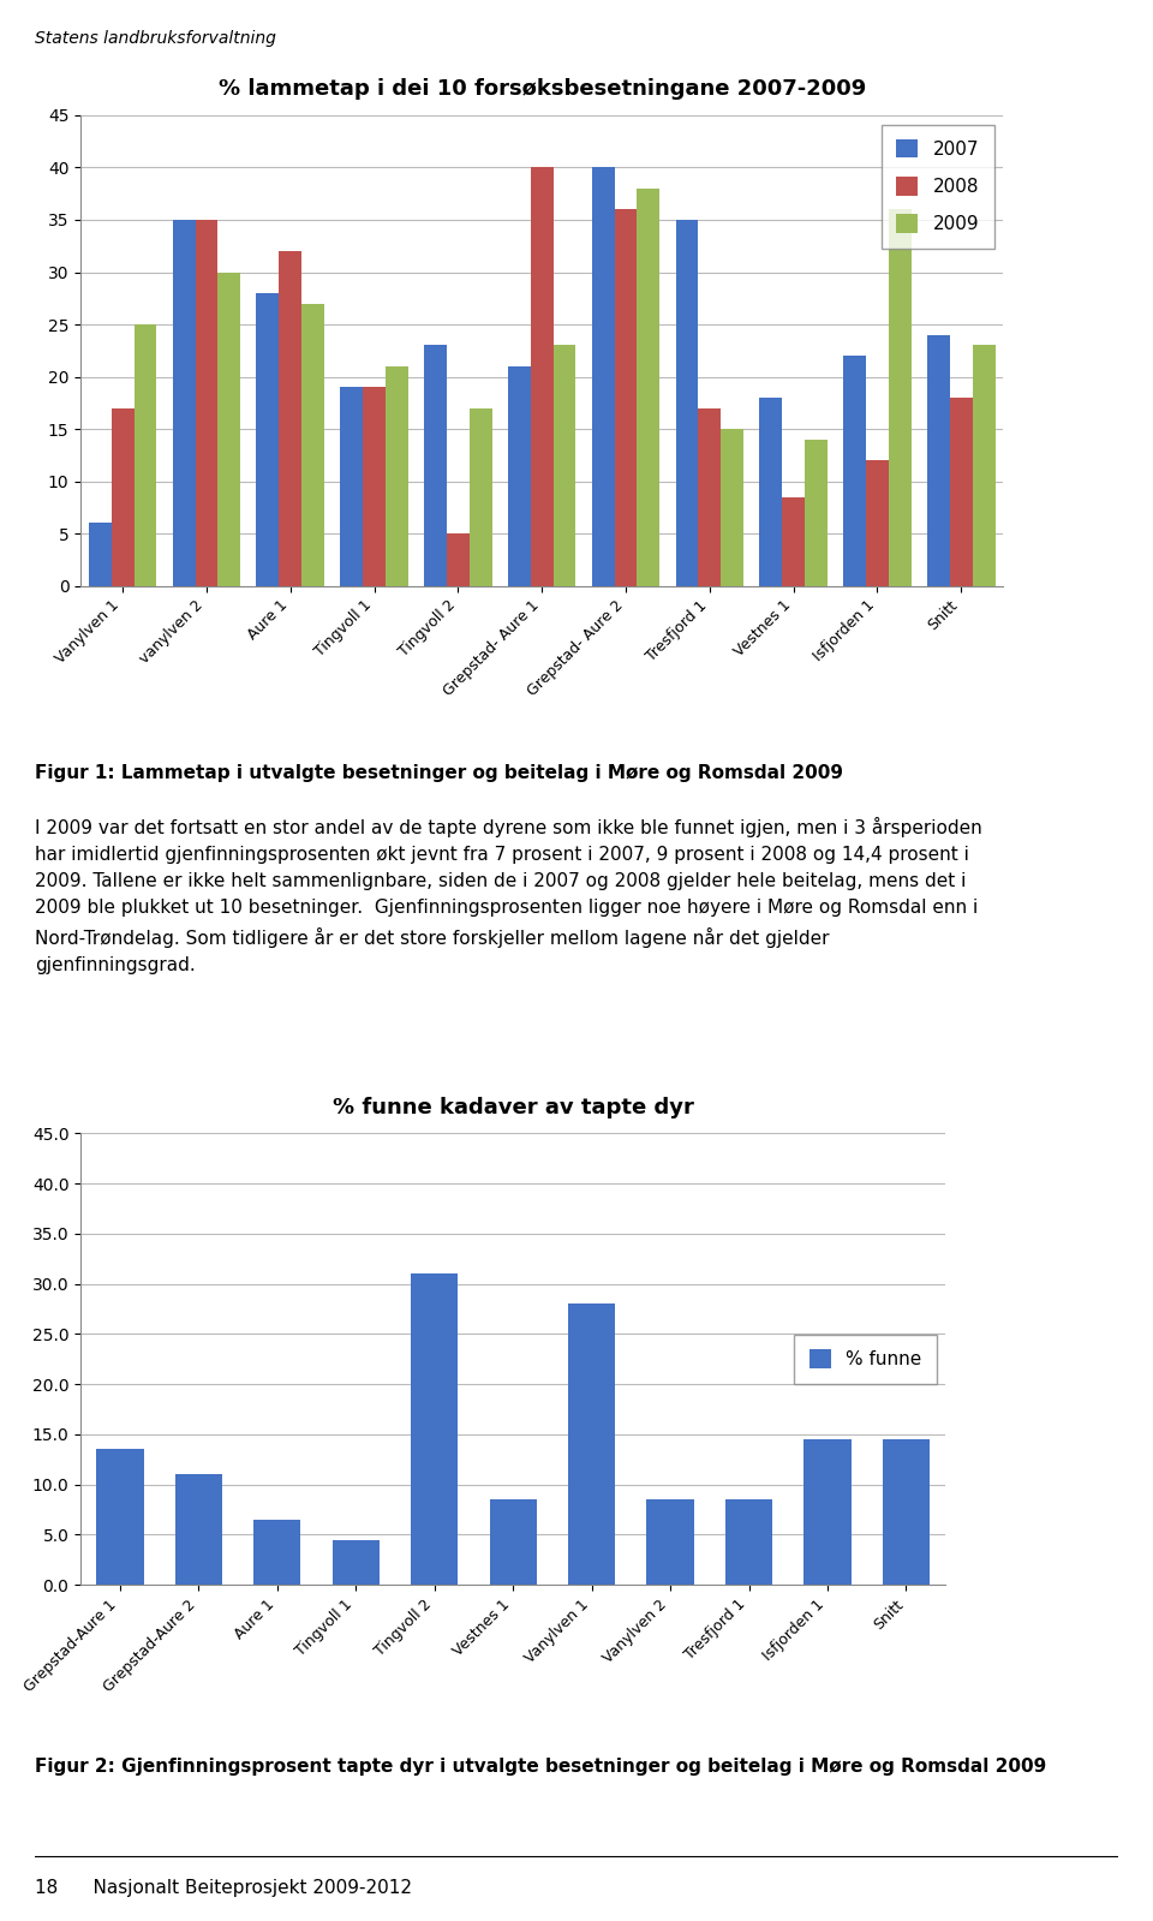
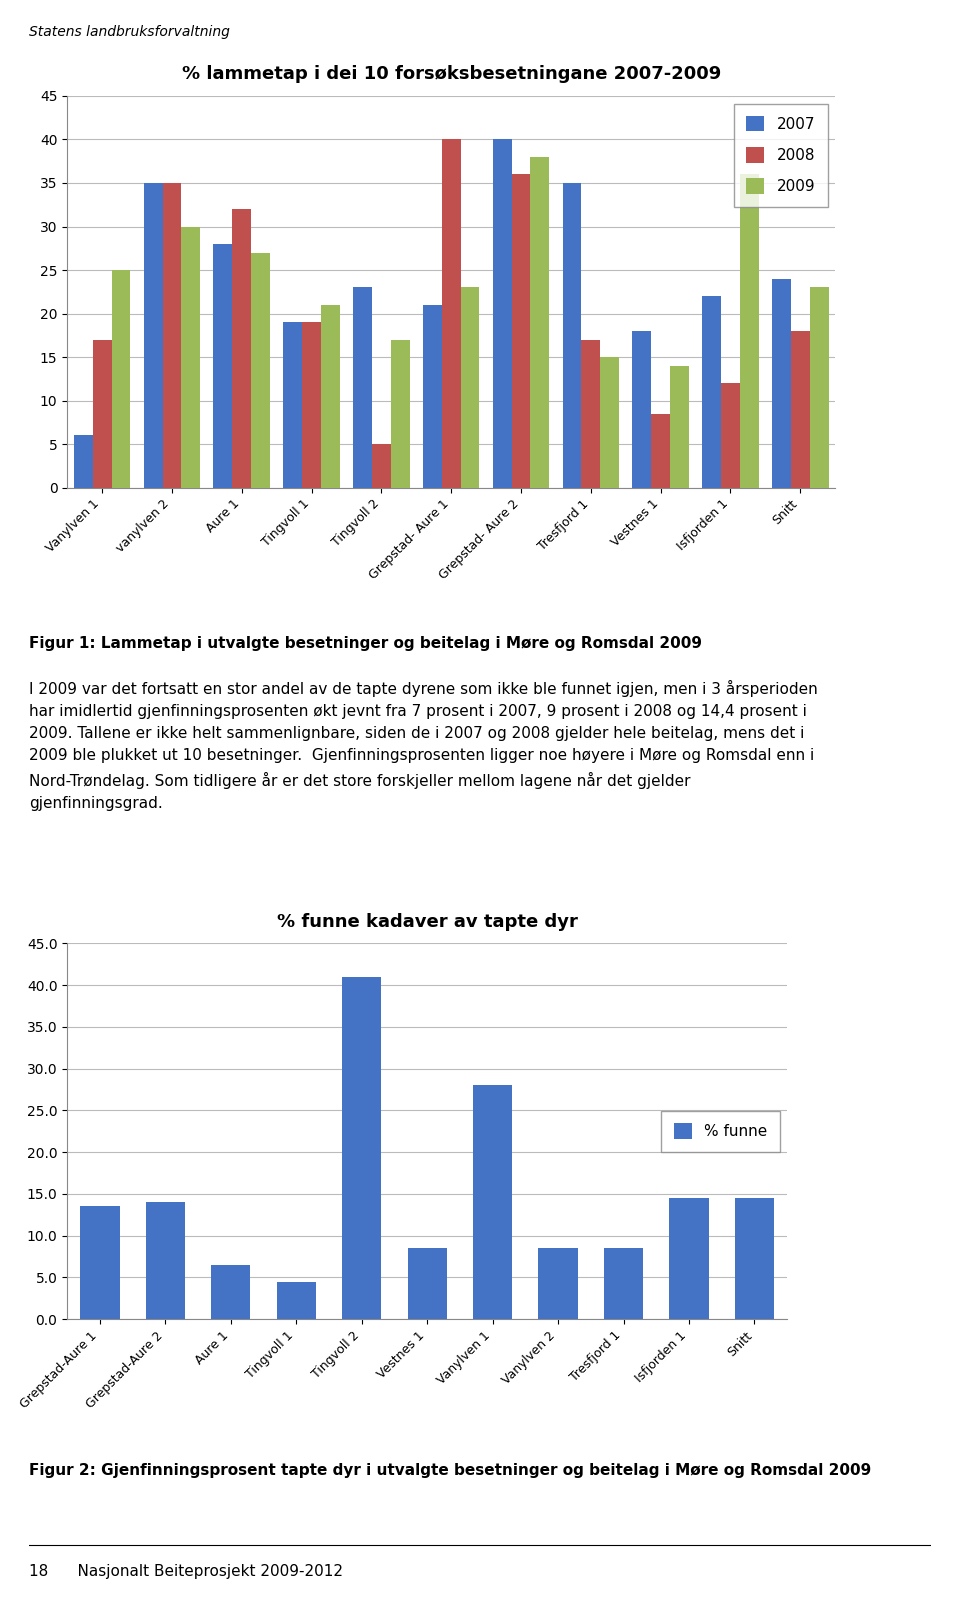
% funne kadaver av tapte dyr/Grepstad-Aure 2: 11.0 -> 14.0
% funne kadaver av tapte dyr/Tingvoll 2: 31.0 -> 41.0
